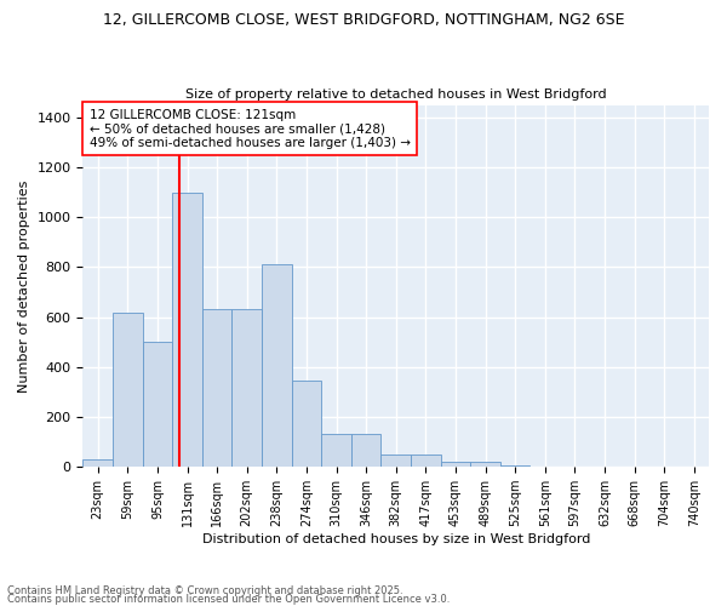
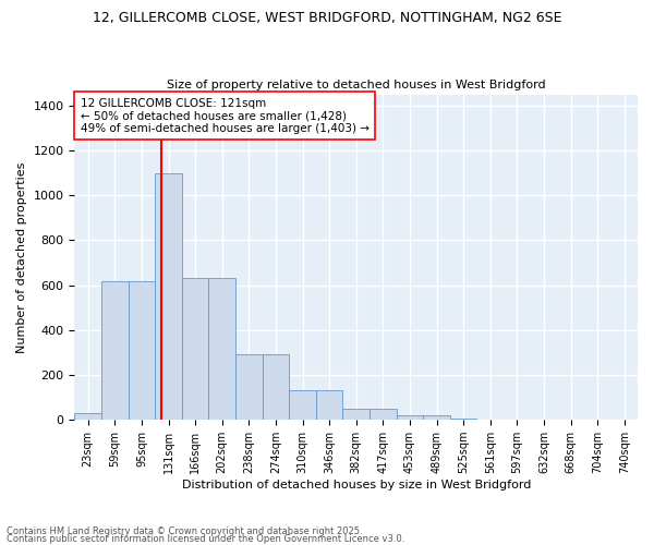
95sqm: 500 -> 620
238sqm: 810 -> 290
274sqm: 345 -> 290
